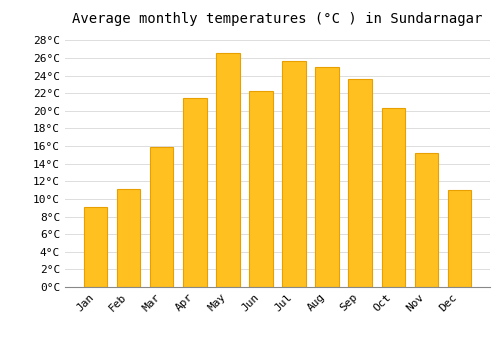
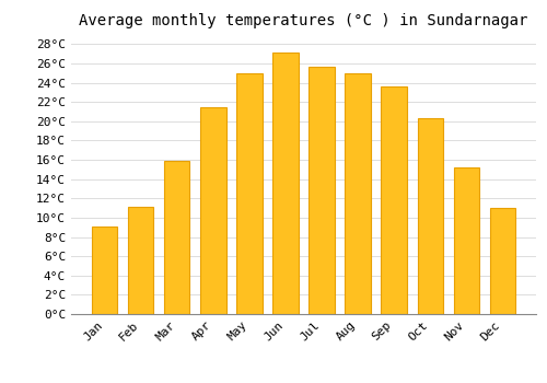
May: 26.6°C -> 25.0°C
Jun: 22.2°C -> 27.1°C
